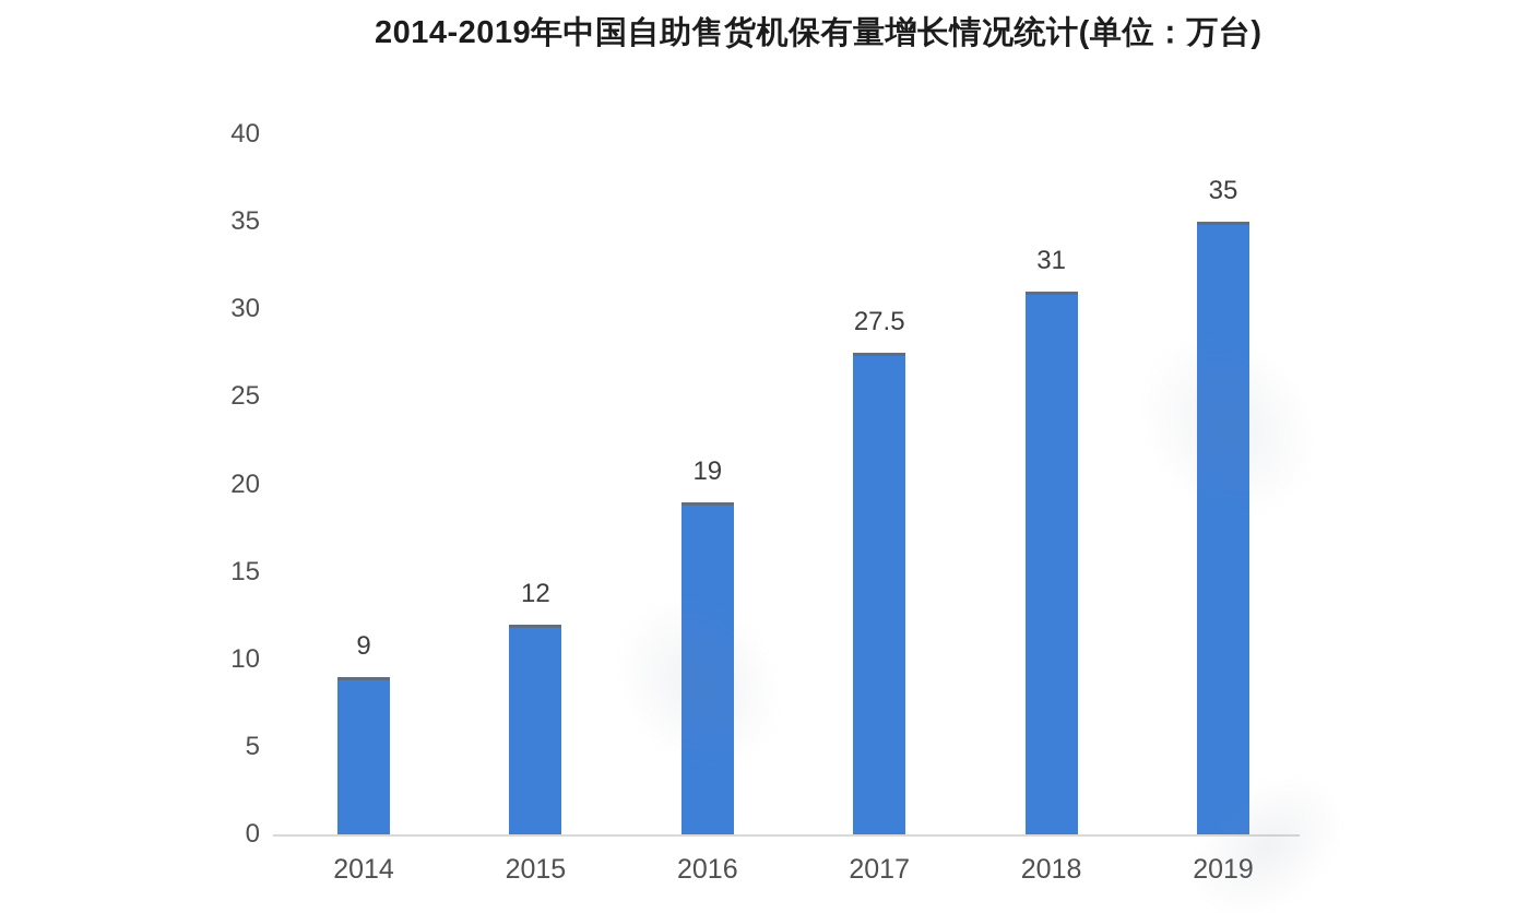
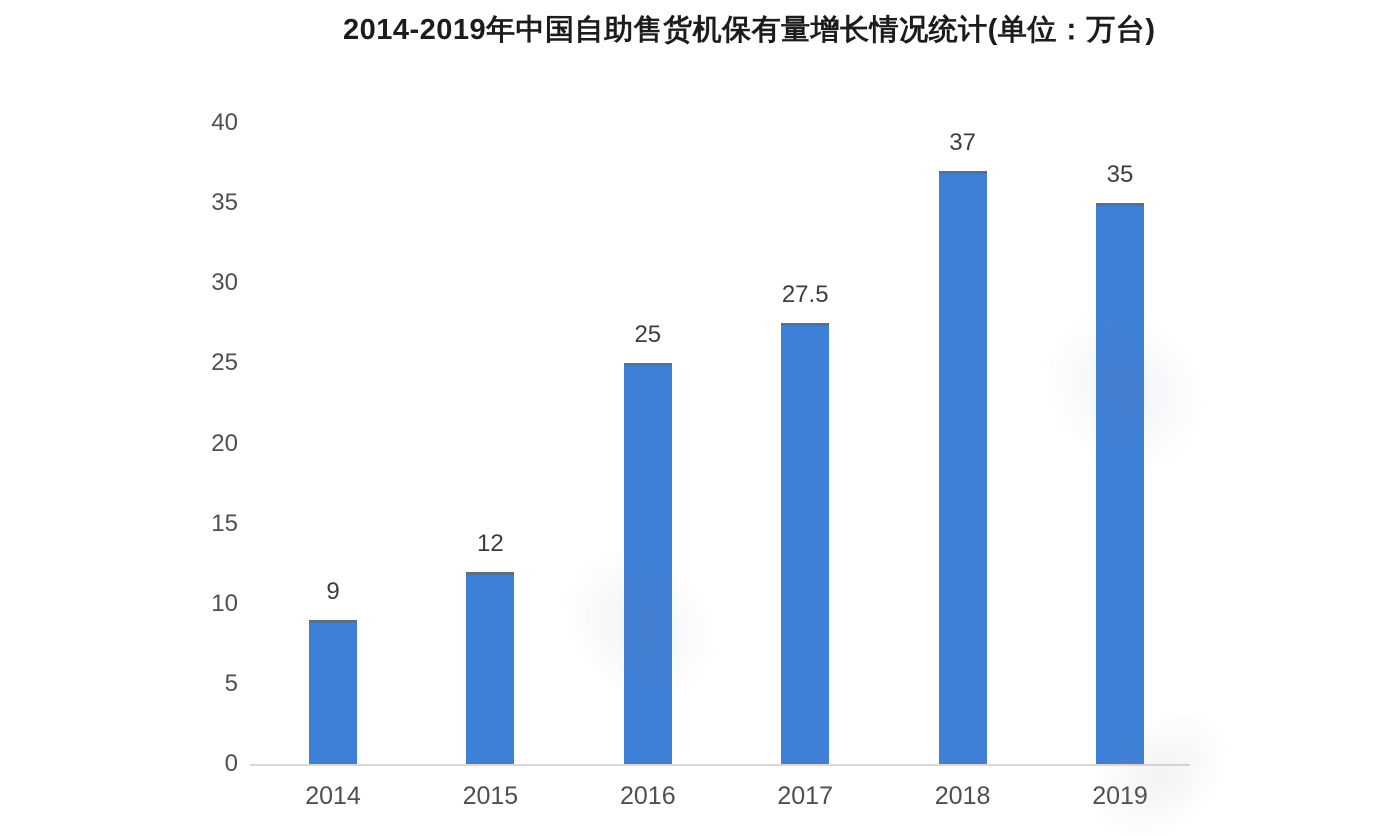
2016: 19 -> 25
2018: 31 -> 37
